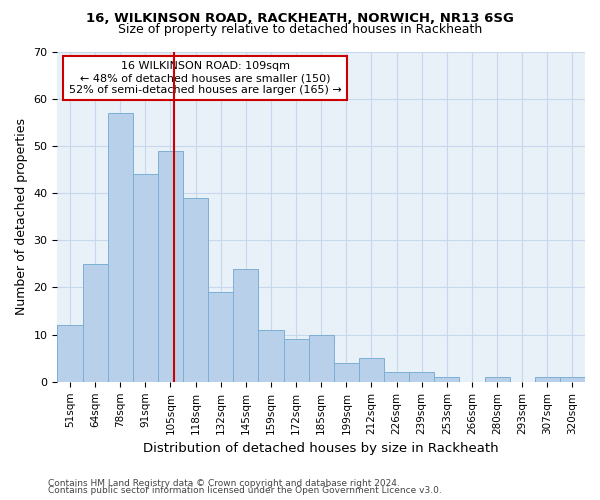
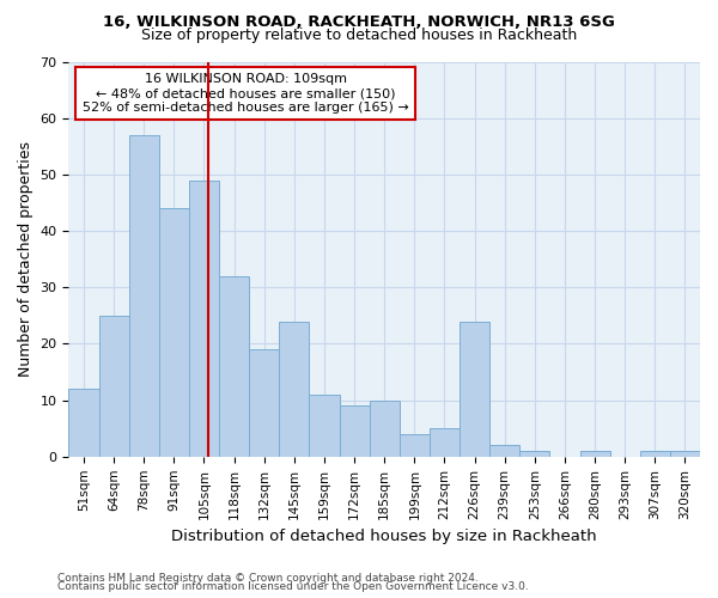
118sqm: 39 -> 32
226sqm: 2 -> 24
